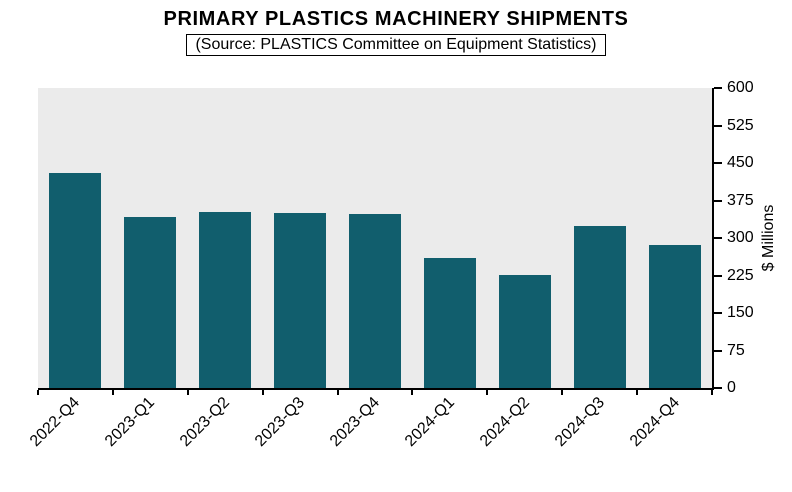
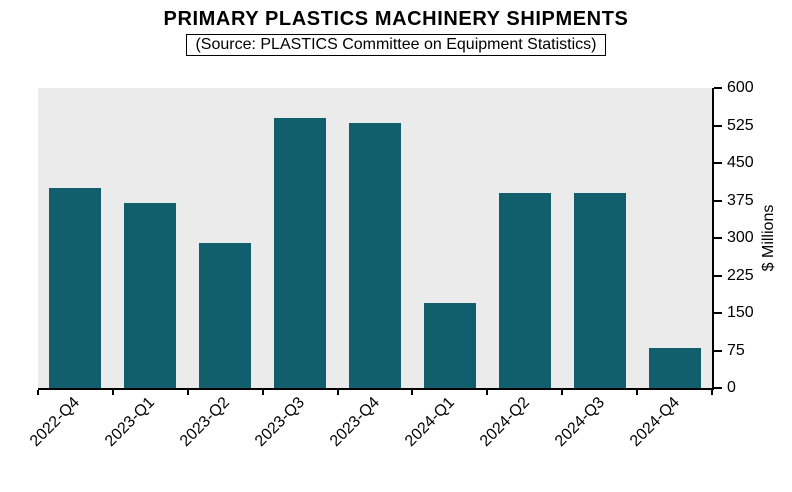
2022-Q4: 430 -> 400
2023-Q1: 340 -> 370
2023-Q2: 350 -> 290
2023-Q3: 350 -> 540
2023-Q4: 350 -> 530
2024-Q1: 260 -> 170
2024-Q2: 220 -> 390
2024-Q3: 320 -> 390
2024-Q4: 280 -> 80
